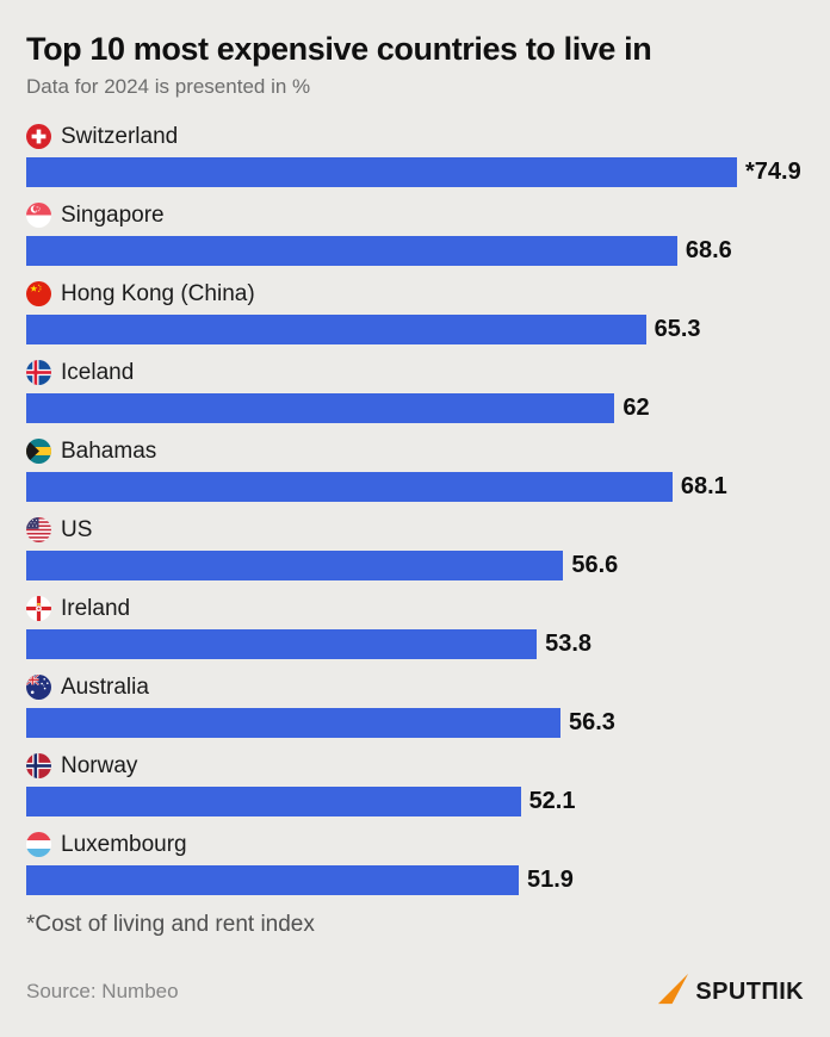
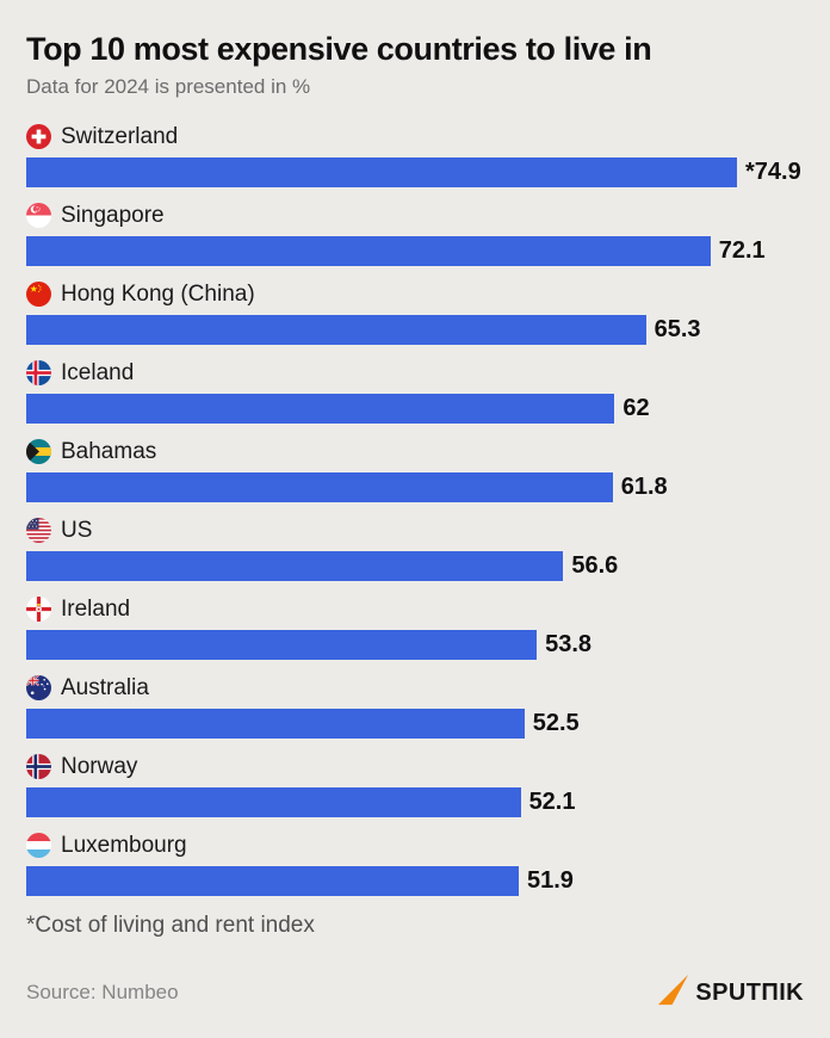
Singapore: 68.6 -> 72.1
Bahamas: 68.1 -> 61.8
Australia: 56.3 -> 52.5
